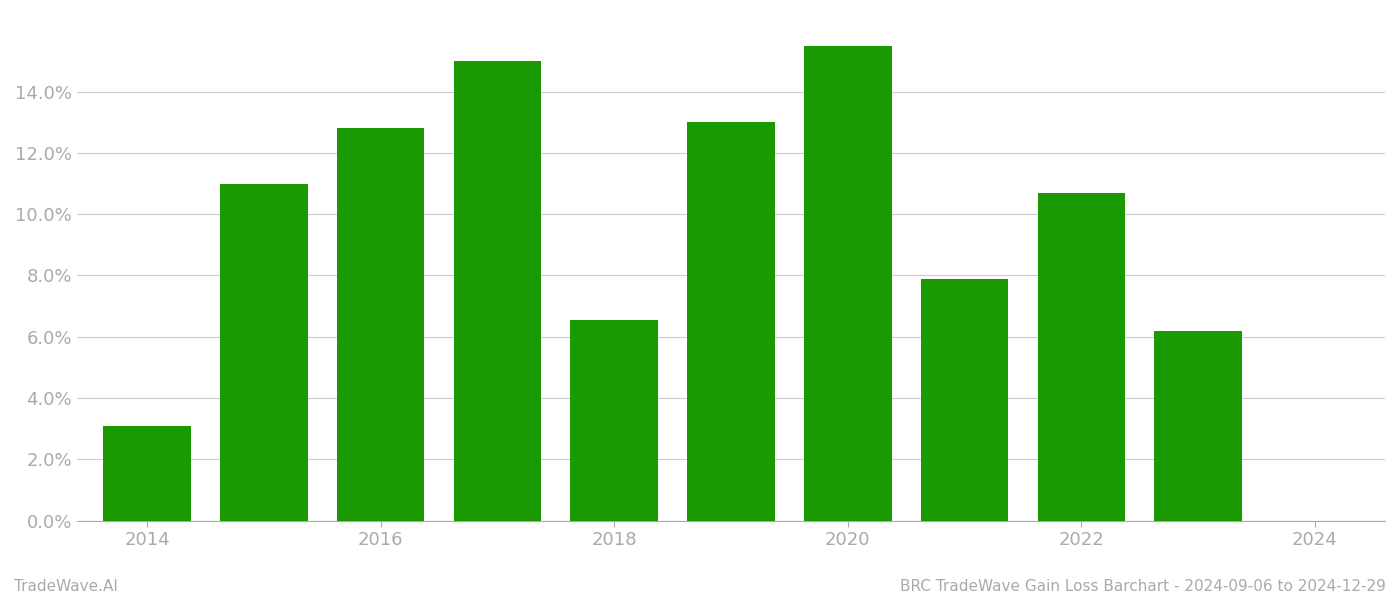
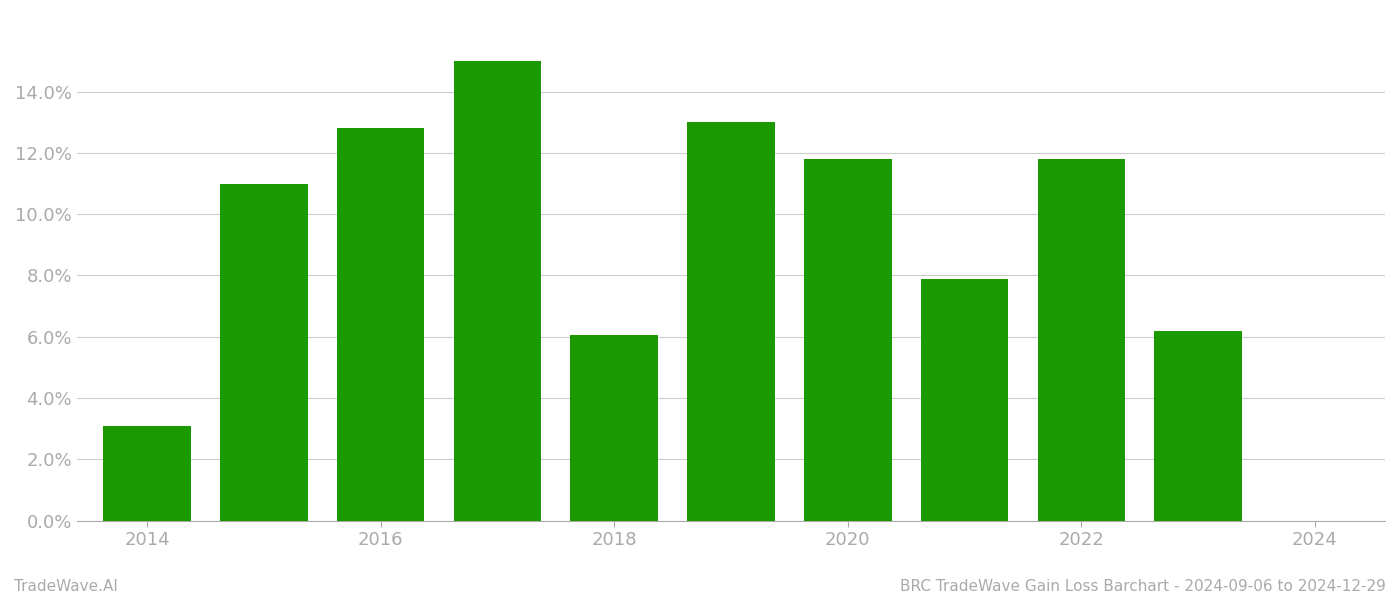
2018: 6.55% -> 6.05%
2020: 15.50% -> 11.80%
2022: 10.70% -> 11.80%
